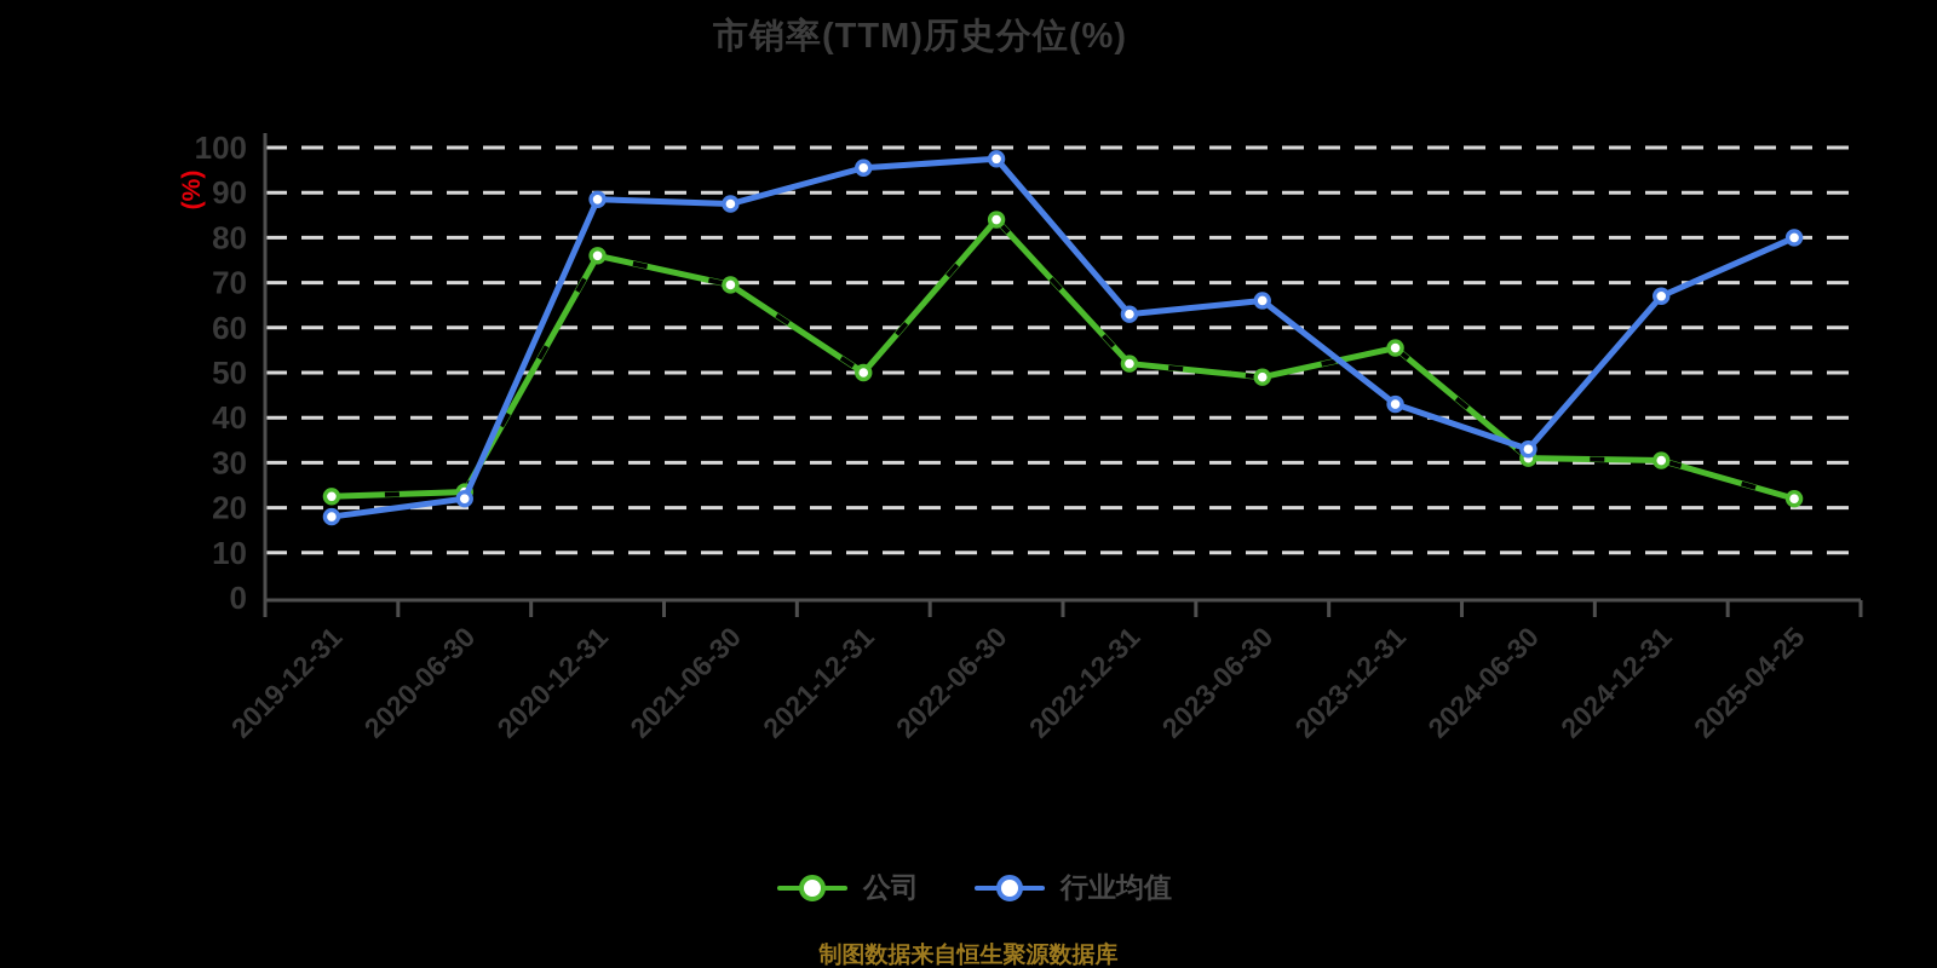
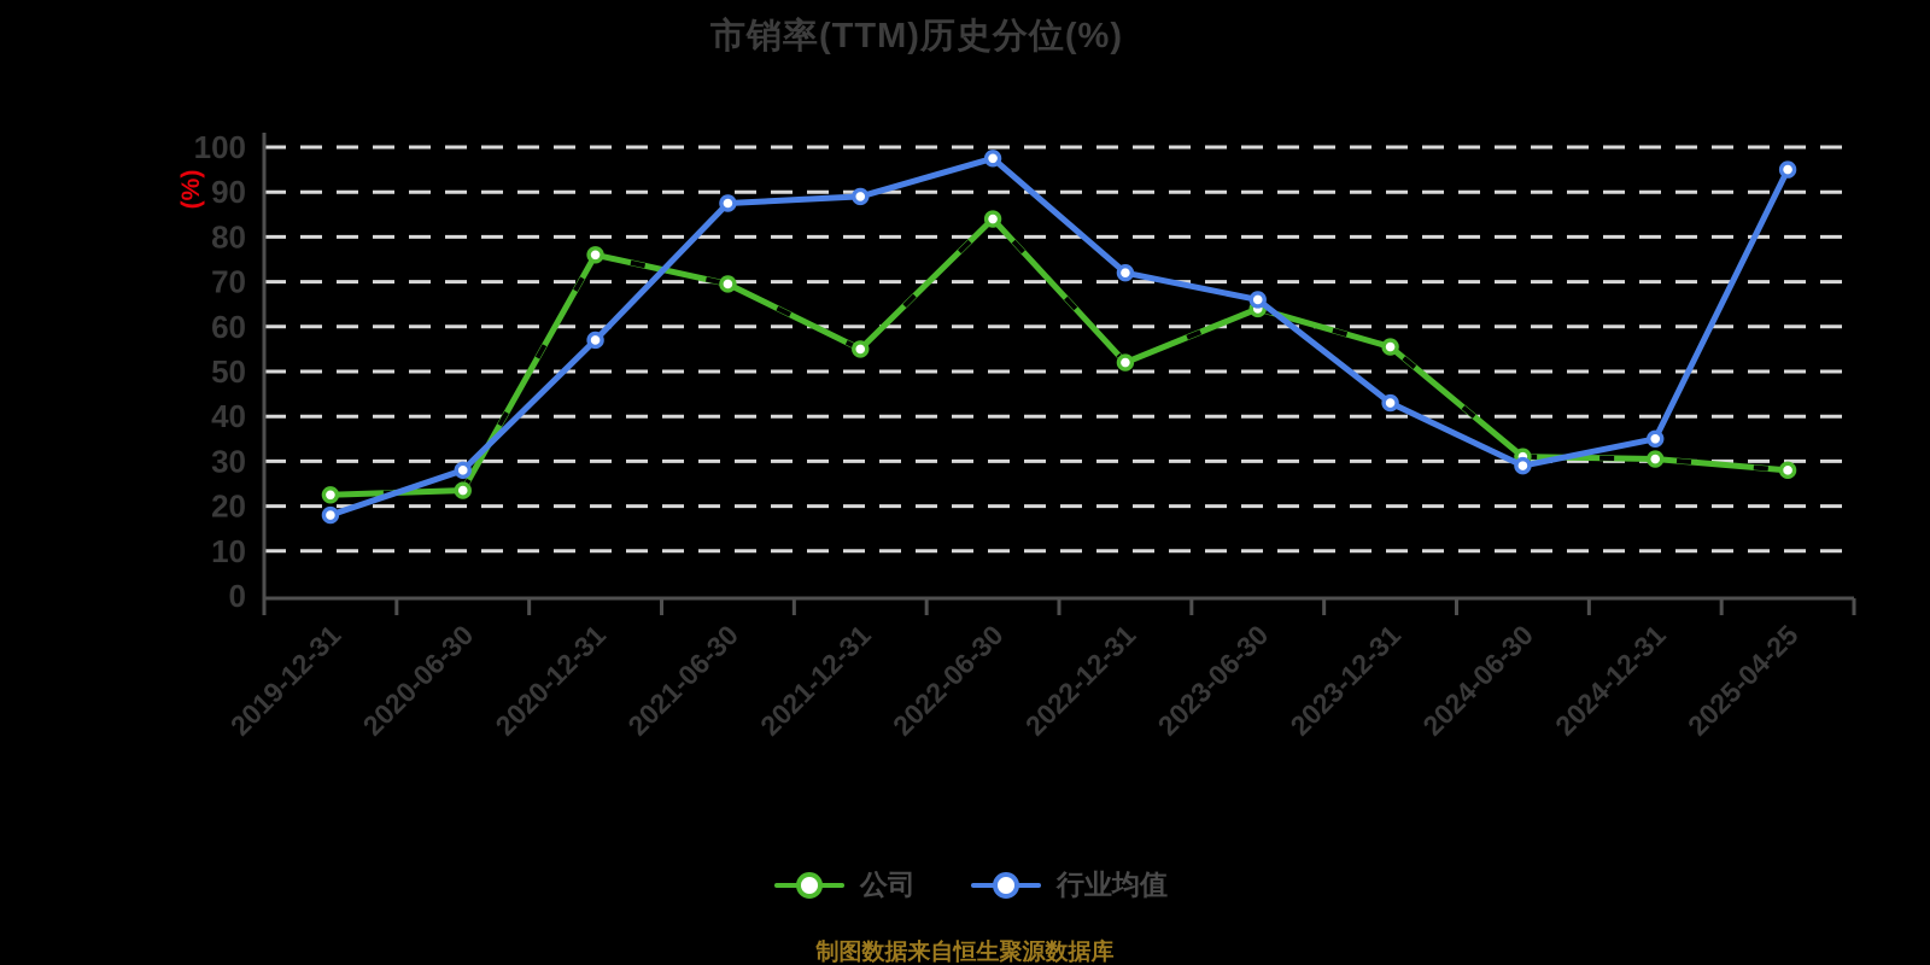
行业均值/2020-06-30: 22 -> 28
行业均值/2020-12-31: 88 -> 57
公司/2021-12-31: 50 -> 55
行业均值/2021-12-31: 96 -> 89
行业均值/2022-12-31: 63 -> 72
公司/2023-06-30: 49 -> 64
行业均值/2024-06-30: 33 -> 29
行业均值/2024-12-31: 67 -> 35
公司/2025-04-25: 22 -> 28
行业均值/2025-04-25: 80 -> 95
